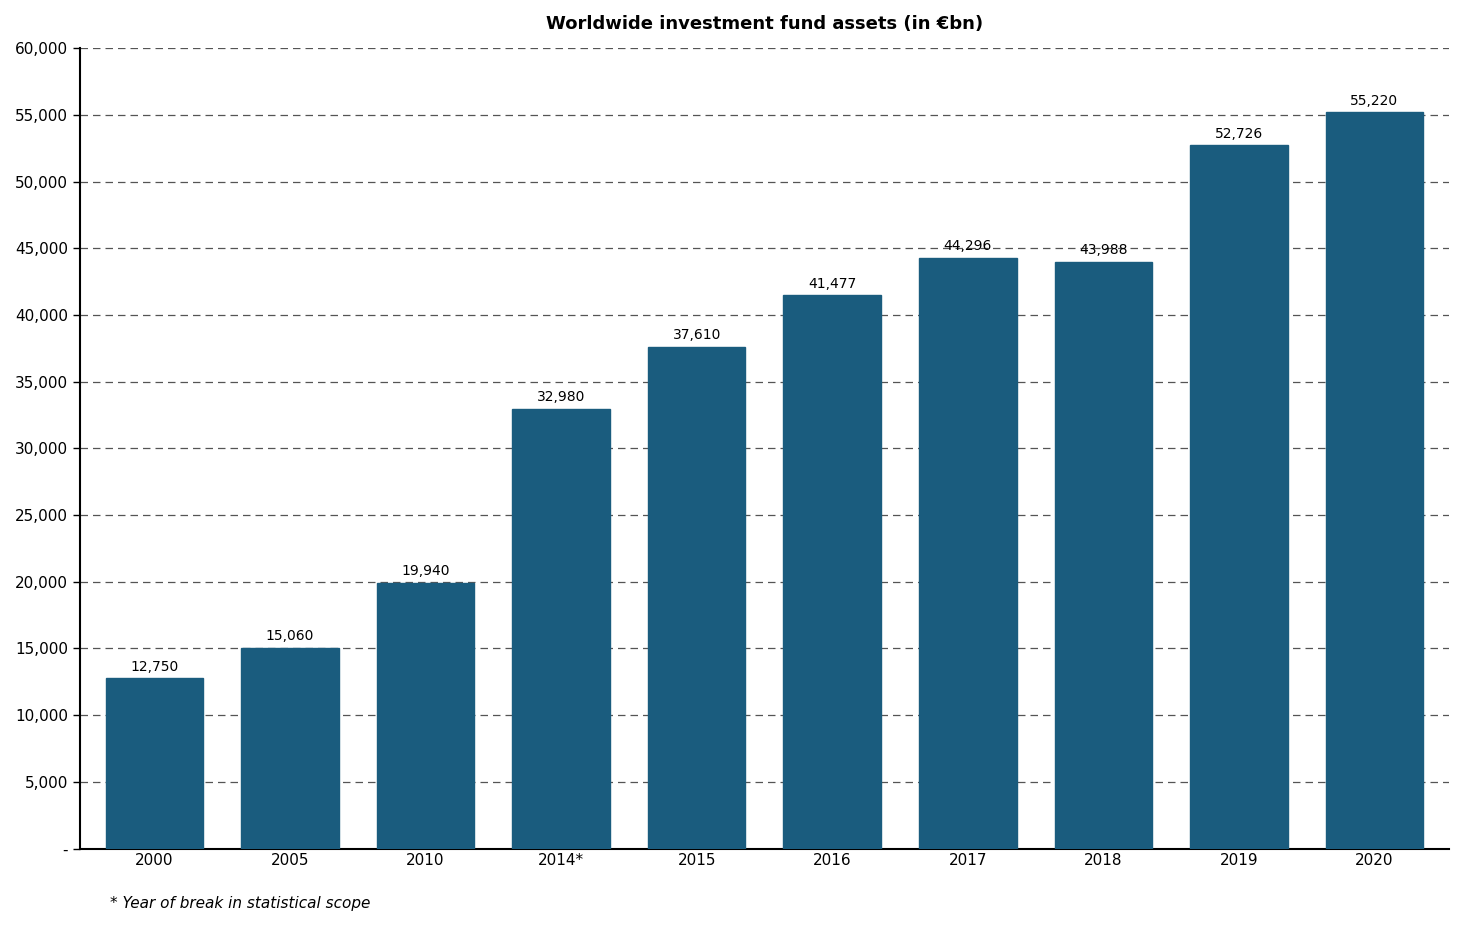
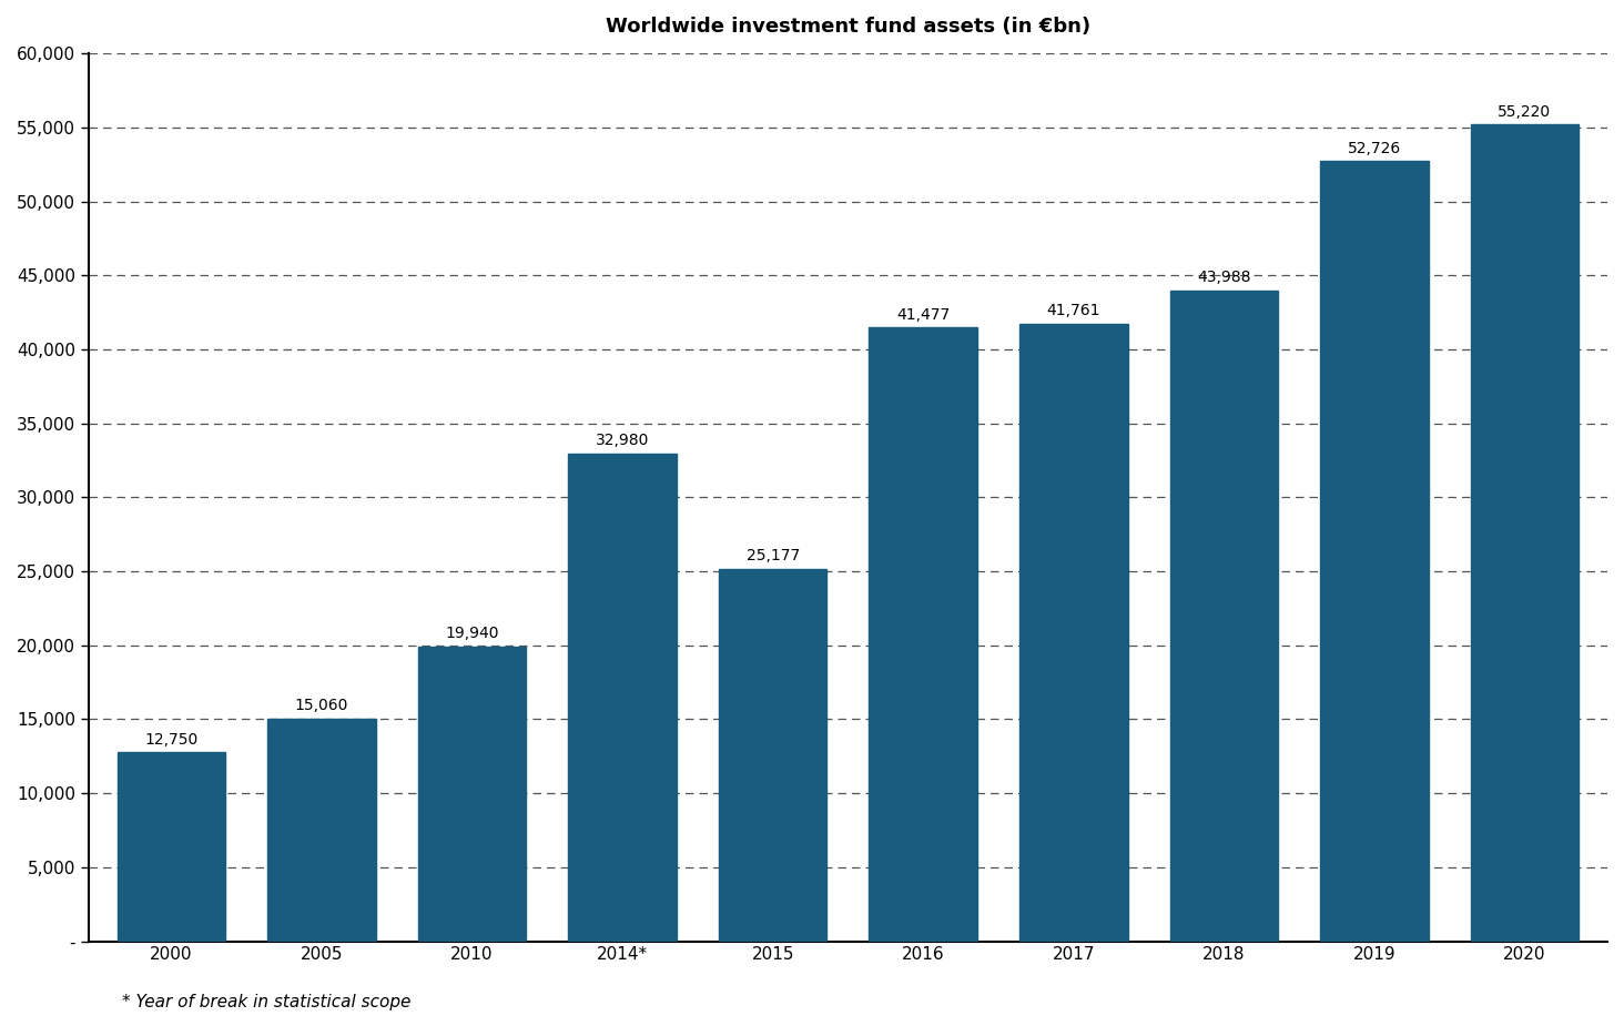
2015: 37,610 -> 25,177
2017: 44,296 -> 41,761
